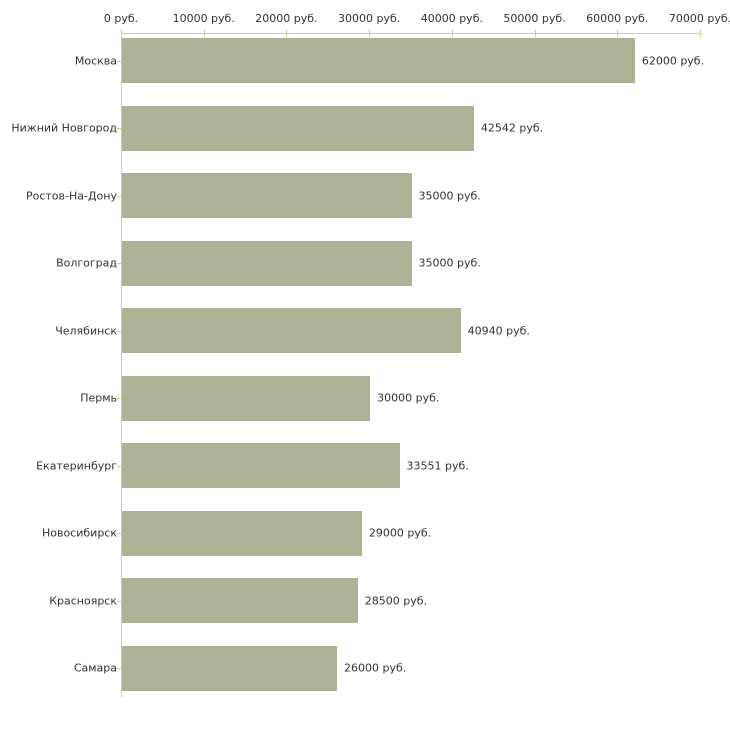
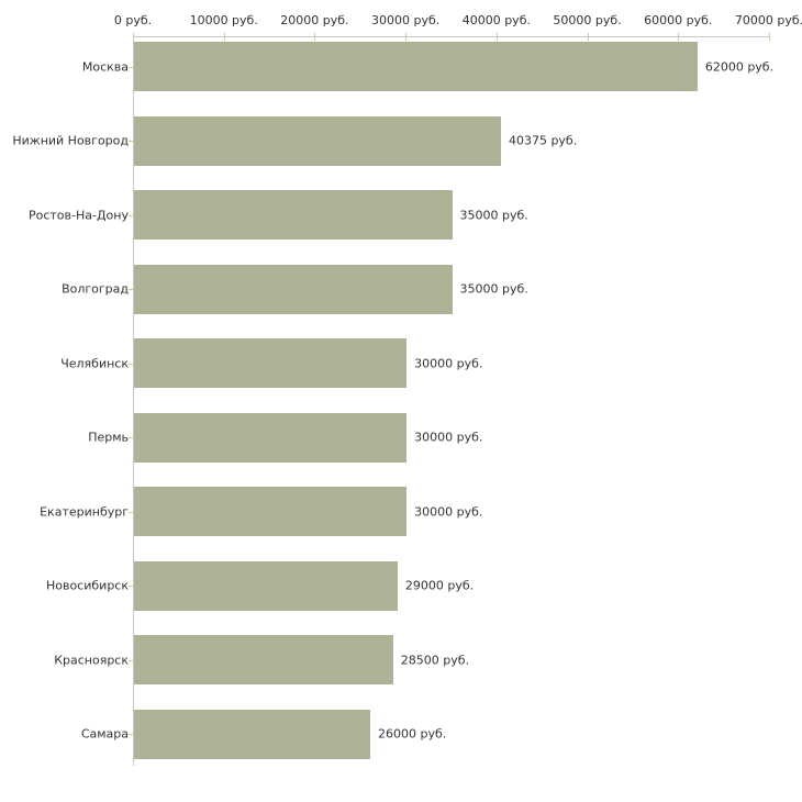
Нижний Новгород: 42542 -> 40375
Челябинск: 40940 -> 30000
Екатеринбург: 33551 -> 30000
